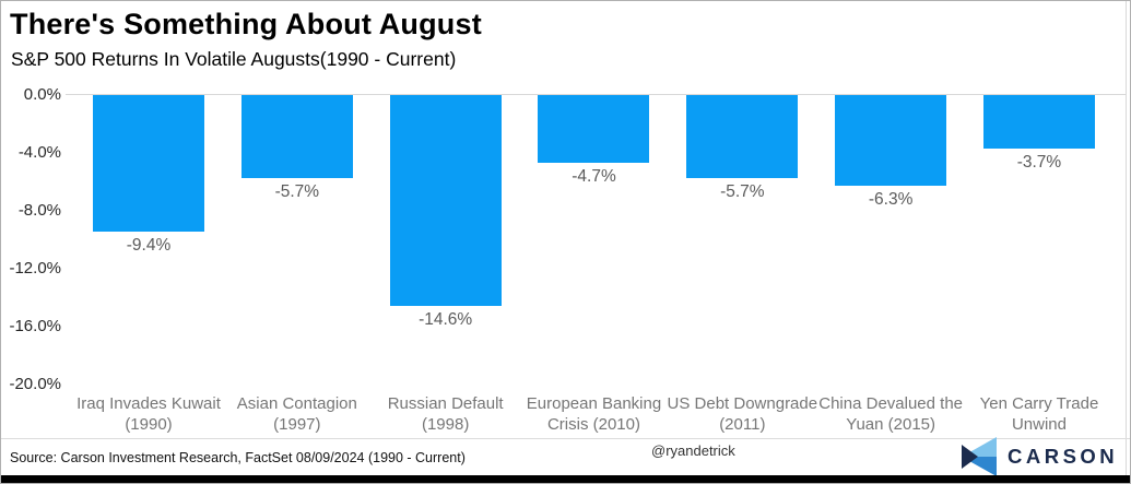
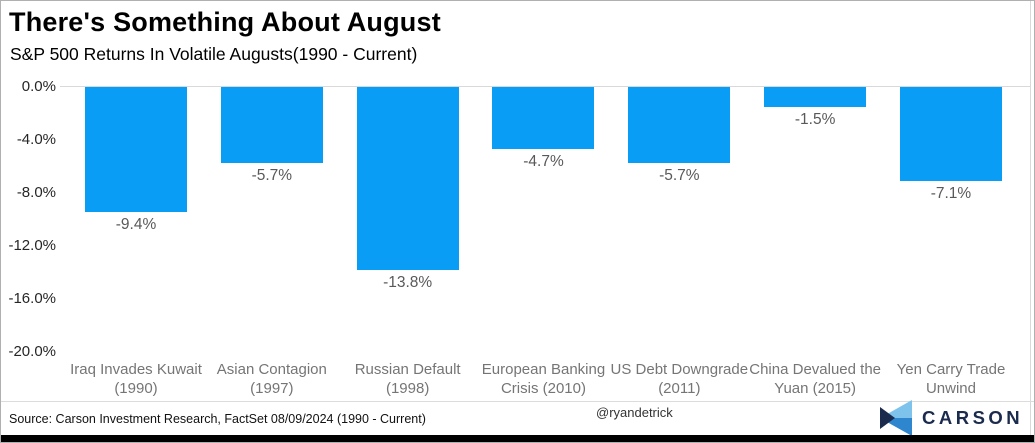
Russian Default (1998): -14.6% -> -13.8%
China Devalued the Yuan (2015): -6.3% -> -1.5%
Yen Carry Trade Unwind: -3.7% -> -7.1%
